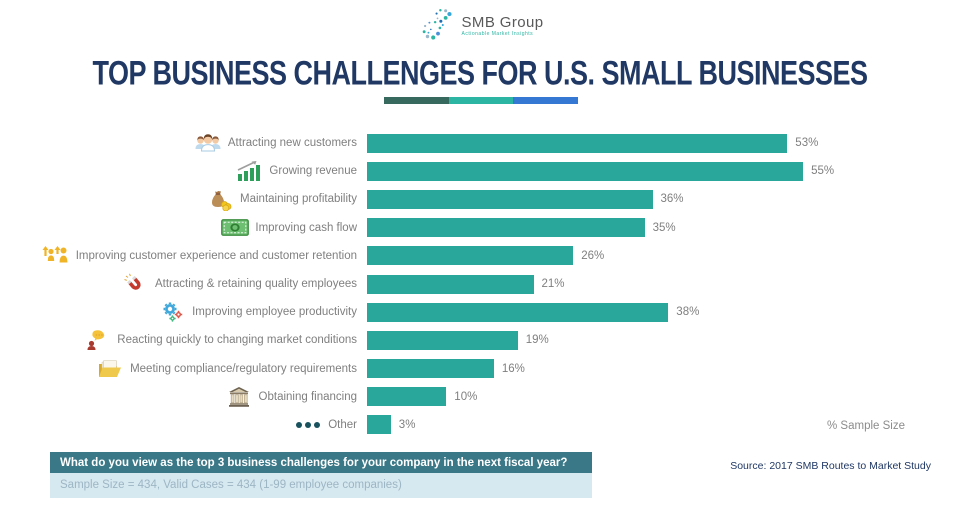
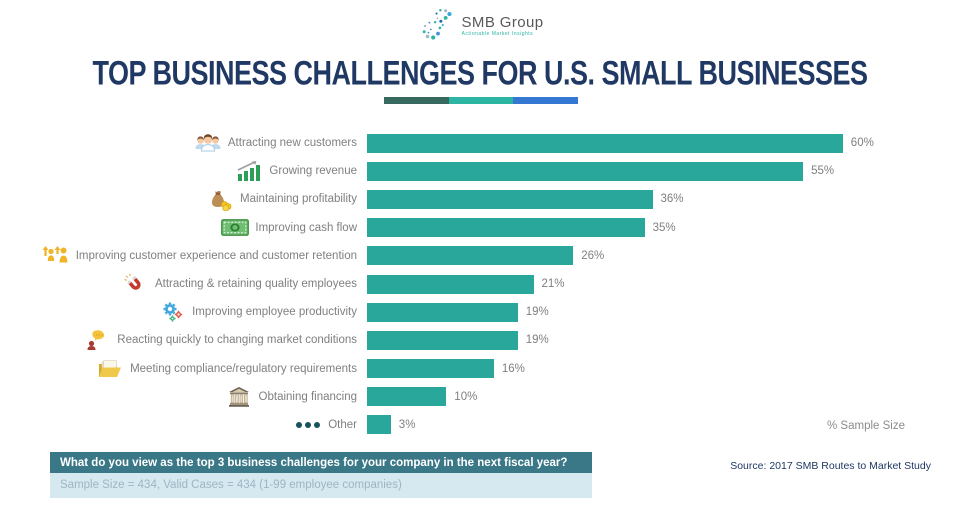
Attracting new customers: 53% -> 60%
Improving employee productivity: 38% -> 19%
